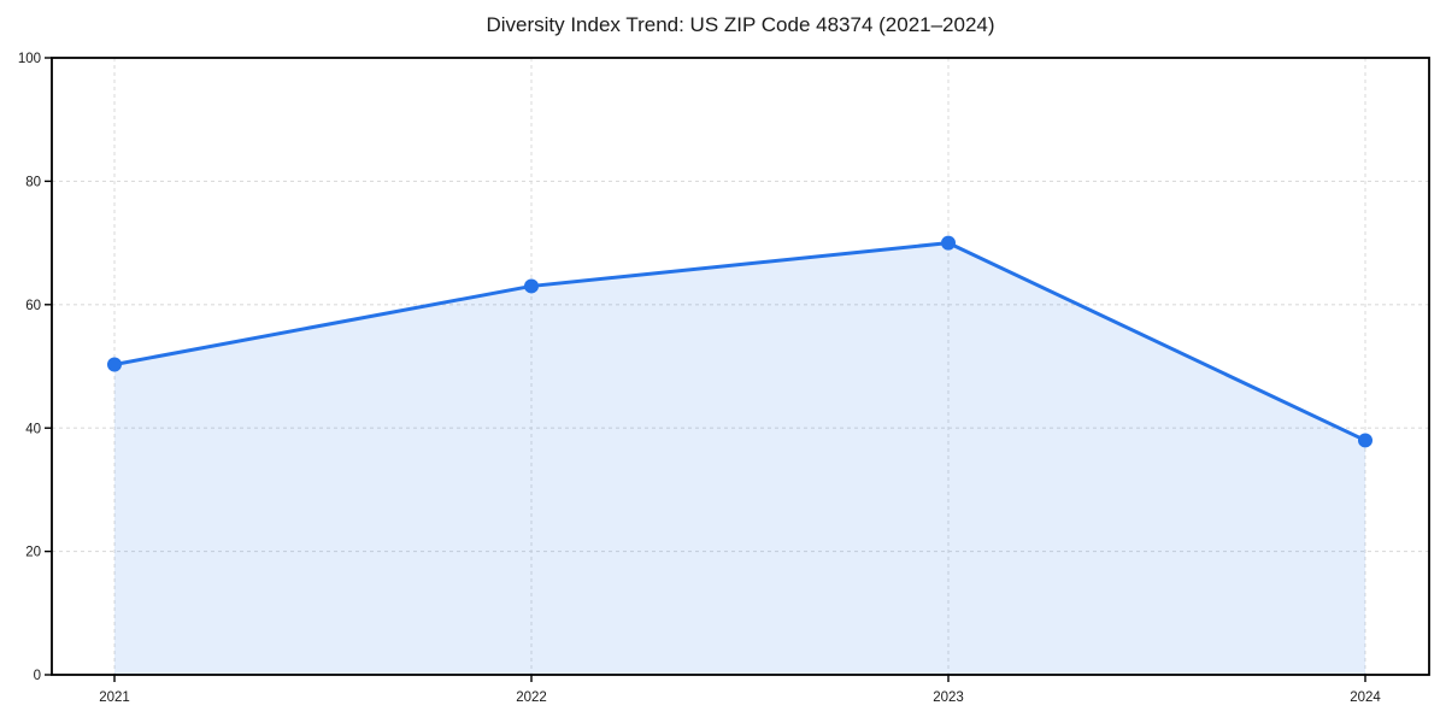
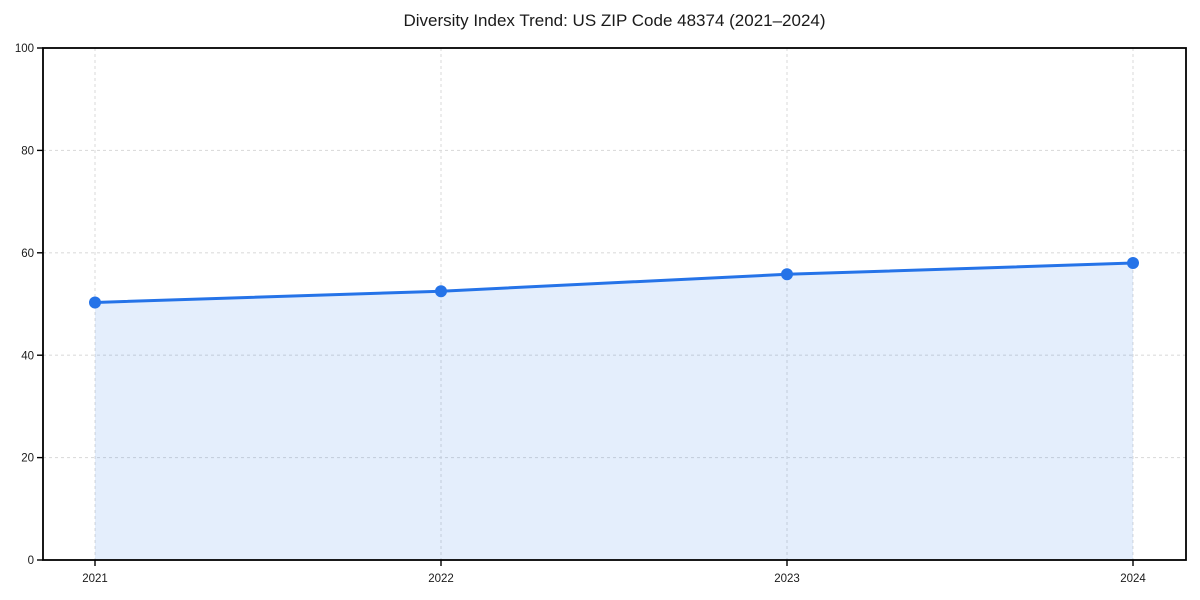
2022: 63 -> 52
2023: 70 -> 56
2024: 38 -> 58
